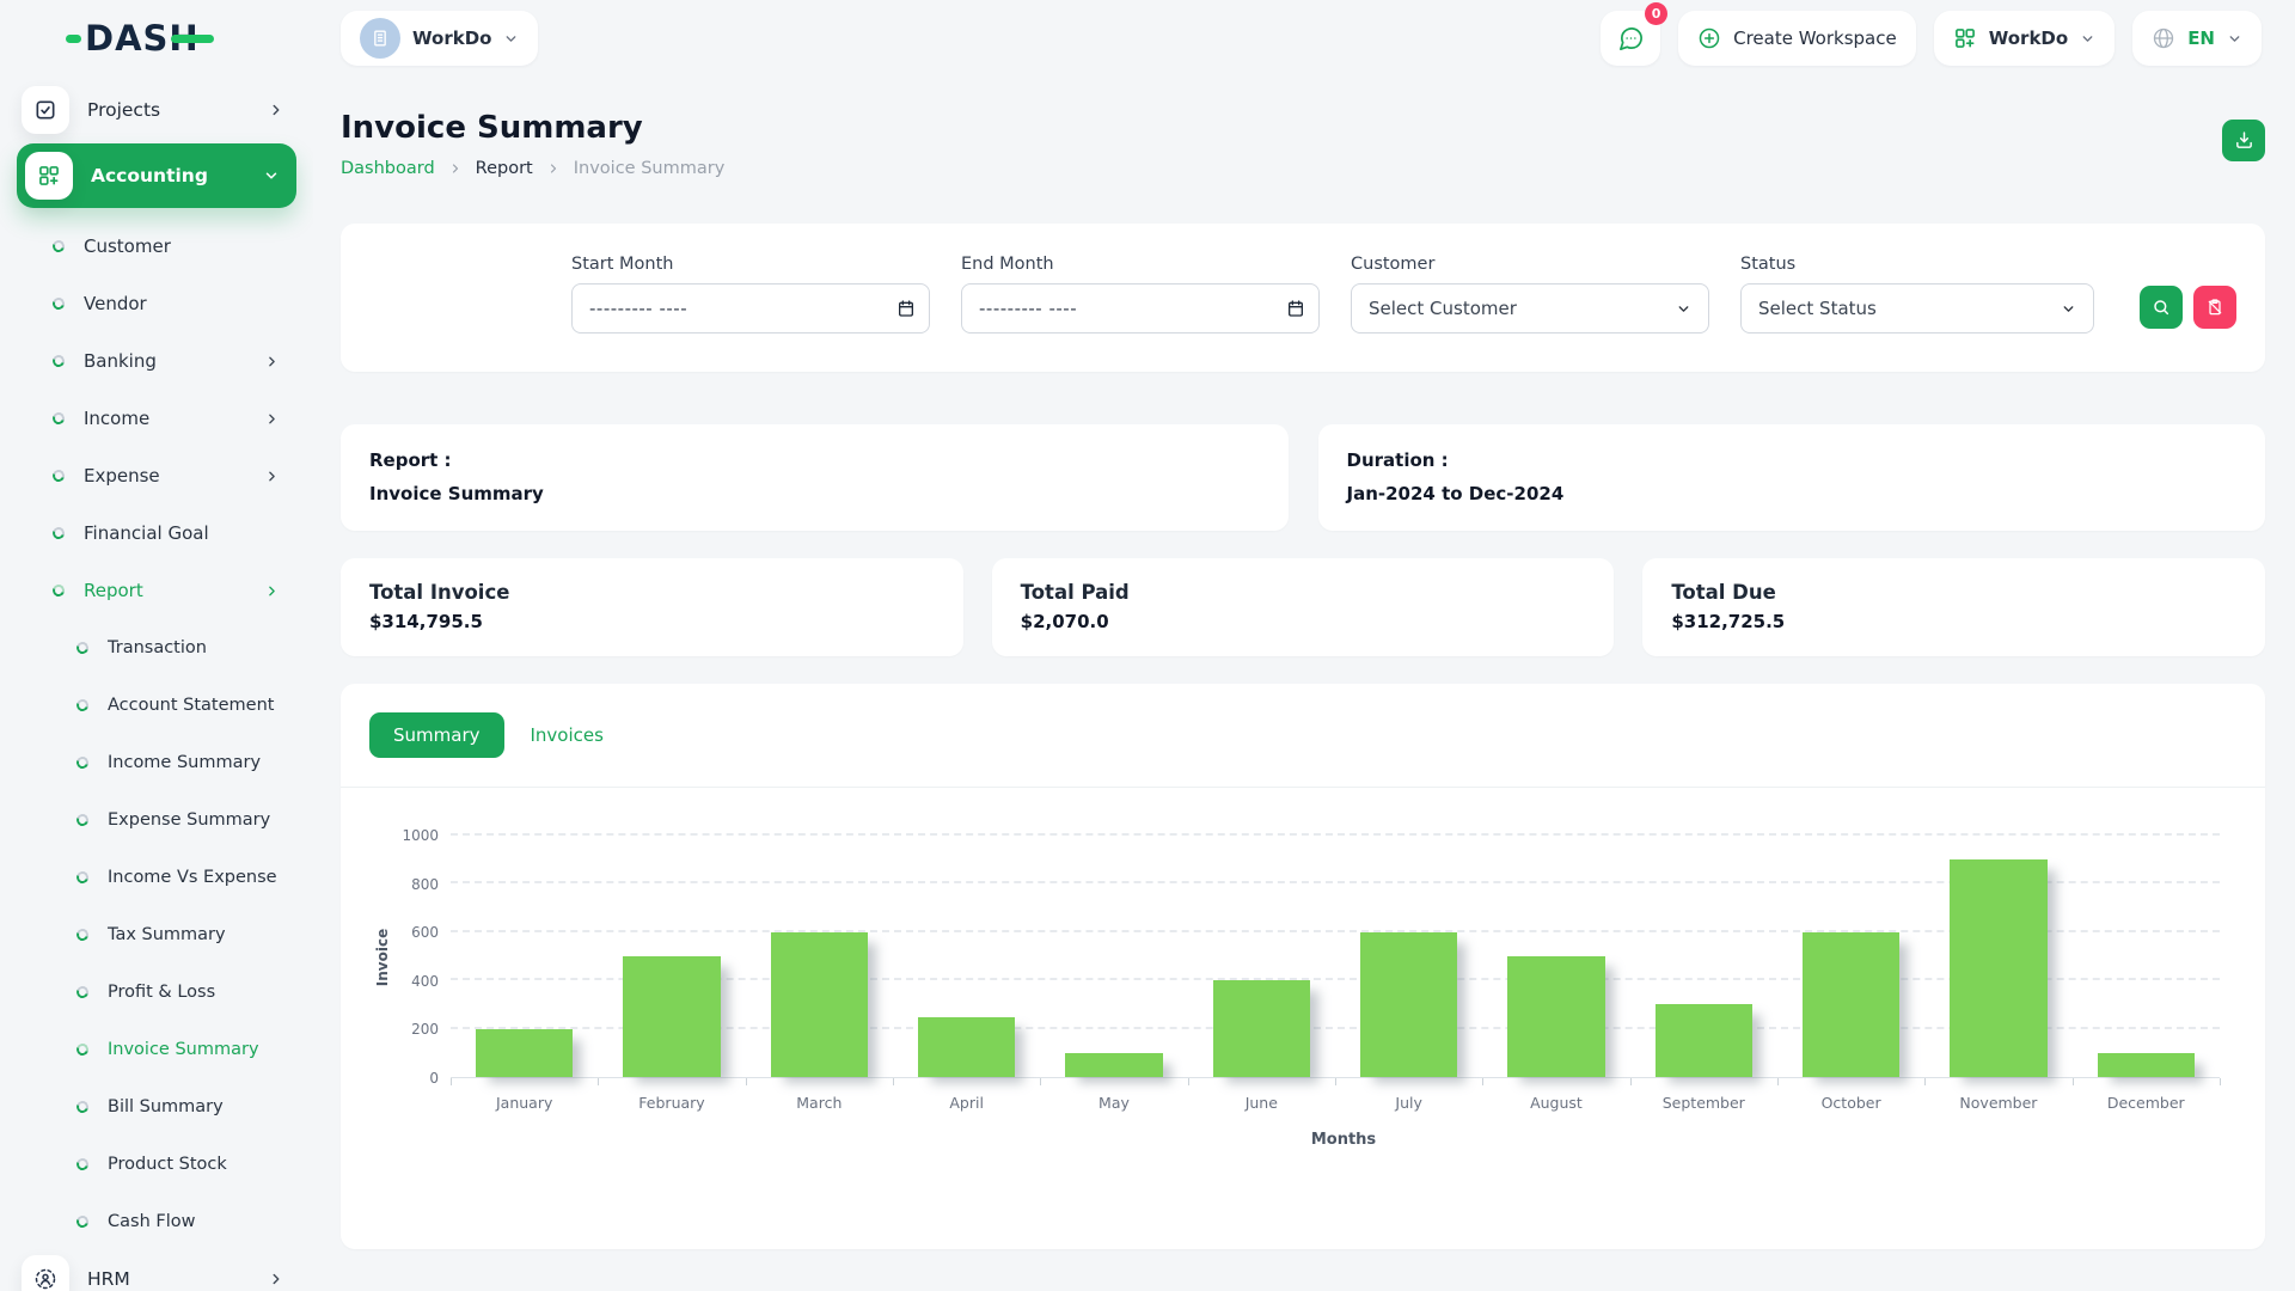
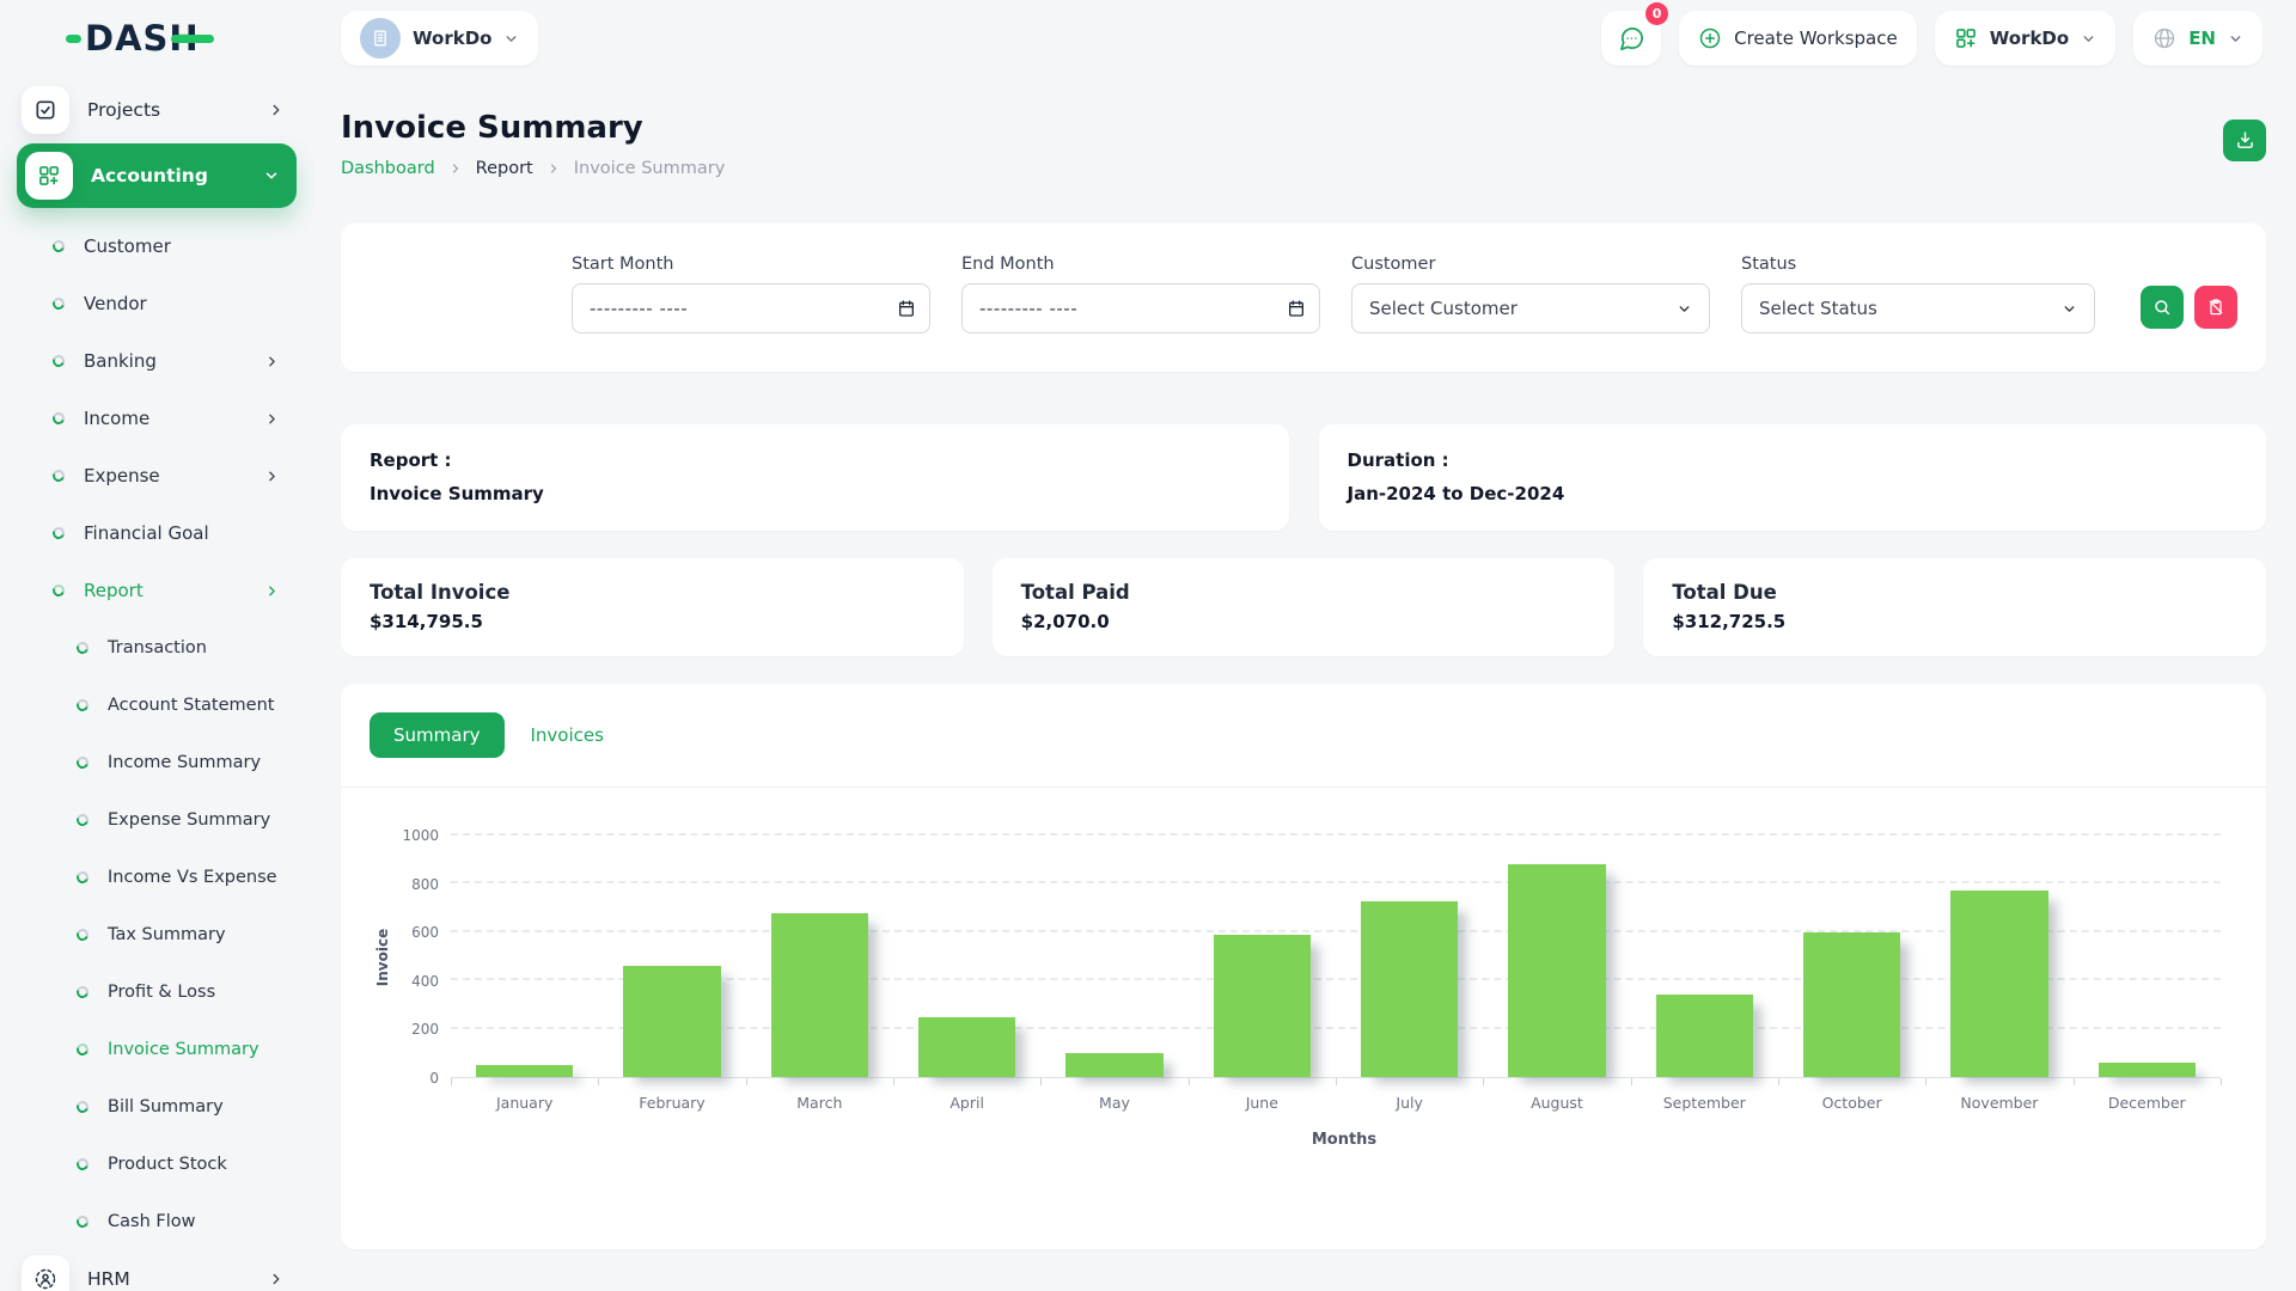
January: 200 -> 50
February: 500 -> 460
March: 600 -> 680
June: 400 -> 590
July: 600 -> 730
August: 500 -> 880
September: 300 -> 340
November: 900 -> 770
December: 100 -> 60
